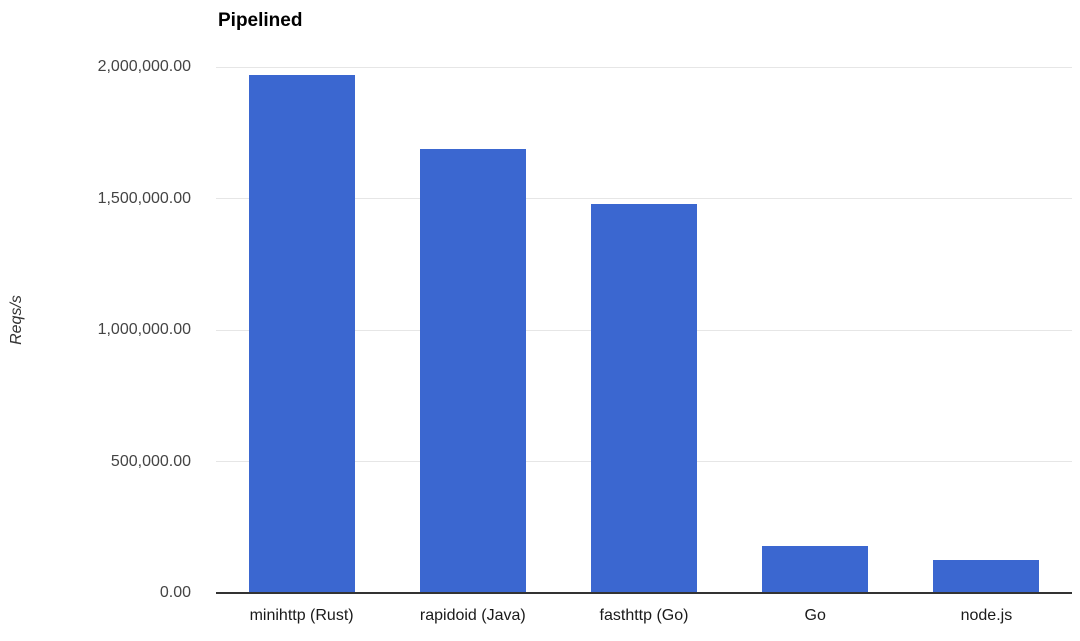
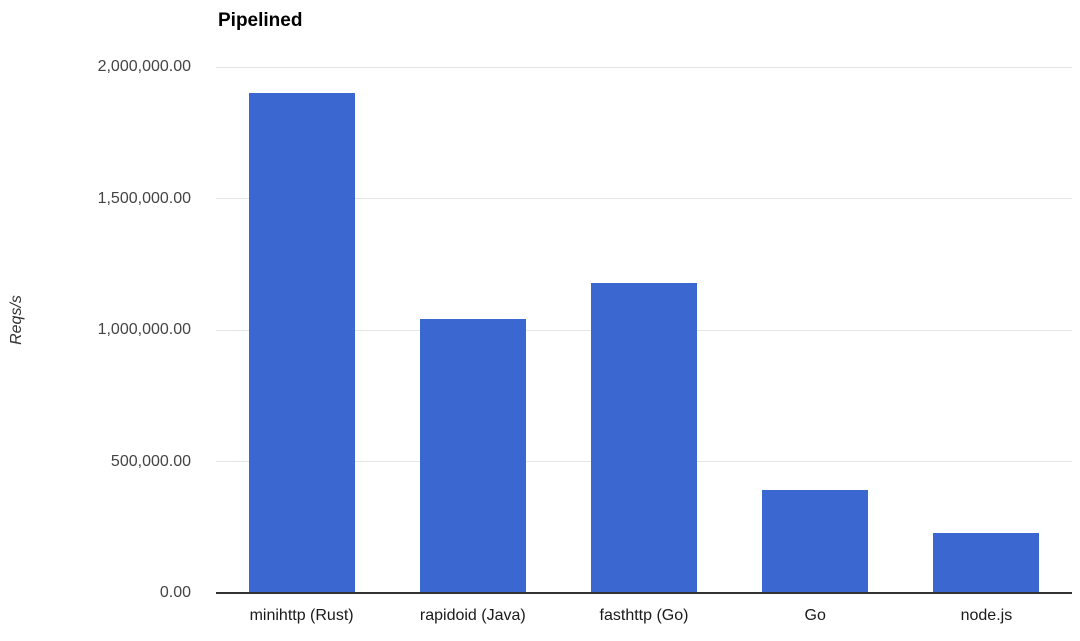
minihttp (Rust): 1970000 -> 1900000
rapidoid (Java): 1690000 -> 1040000
fasthttp (Go): 1480000 -> 1180000
Go: 180000 -> 390000
node.js: 130000 -> 230000
